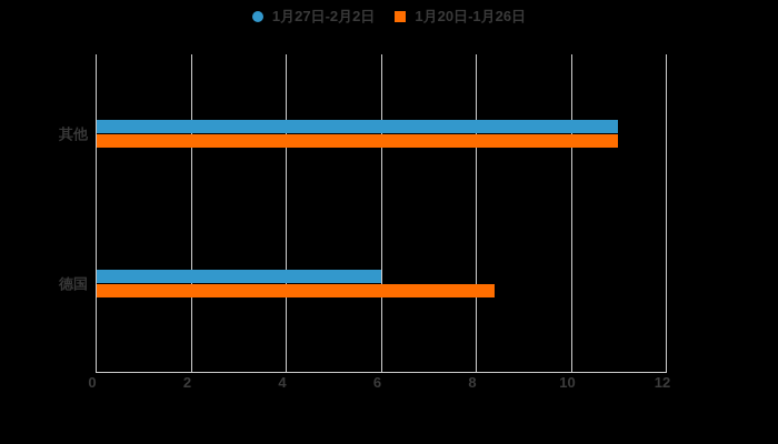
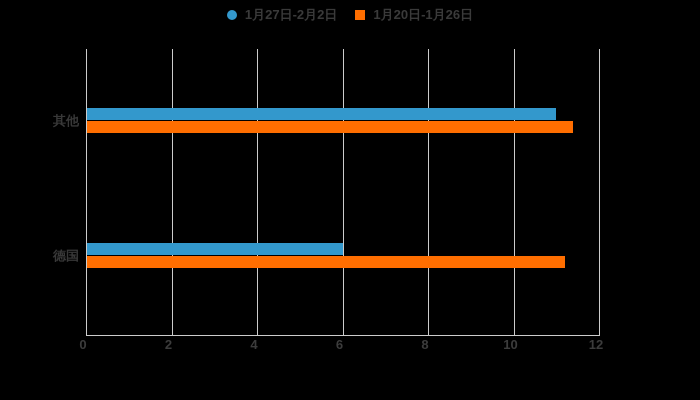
1月20日-1月26日/其他: 11.0 -> 11.4
1月20日-1月26日/德国: 8.4 -> 11.2
